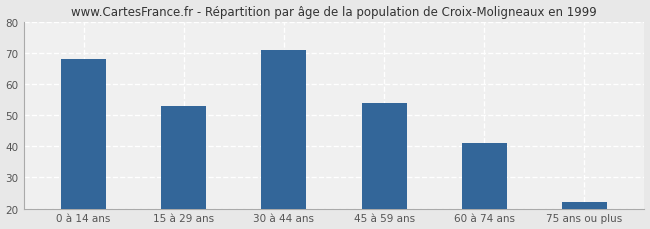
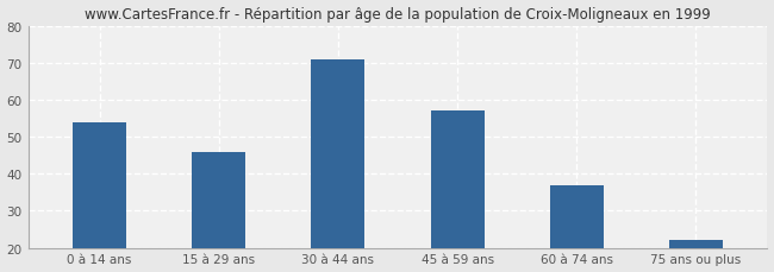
0 à 14 ans: 68 -> 54
15 à 29 ans: 53 -> 46
45 à 59 ans: 54 -> 57
60 à 74 ans: 41 -> 37
